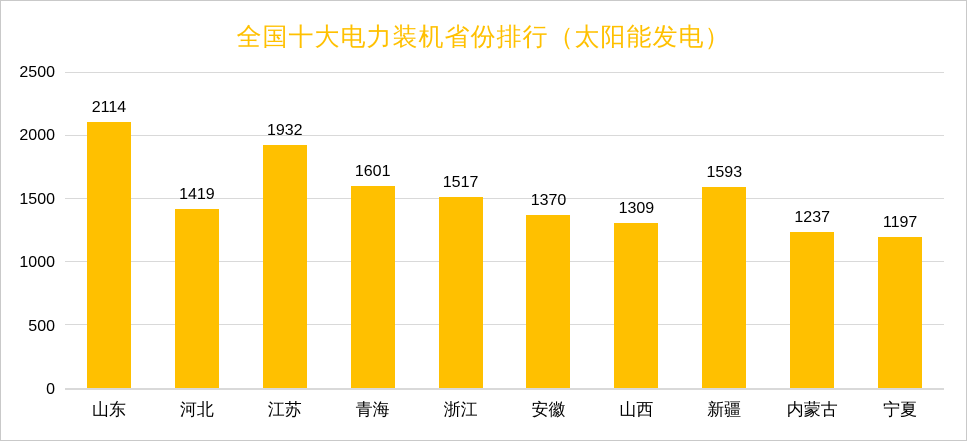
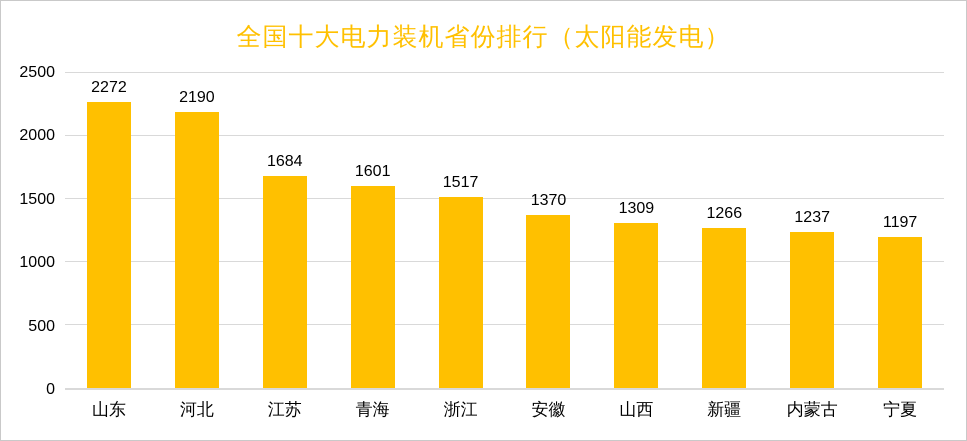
山东: 2114 -> 2272
河北: 1419 -> 2190
江苏: 1932 -> 1684
新疆: 1593 -> 1266
